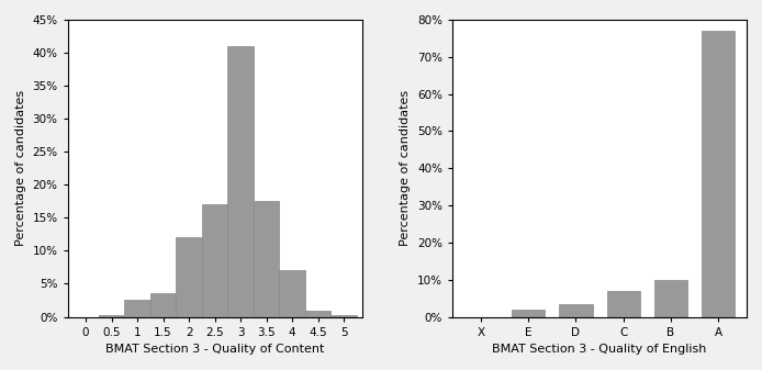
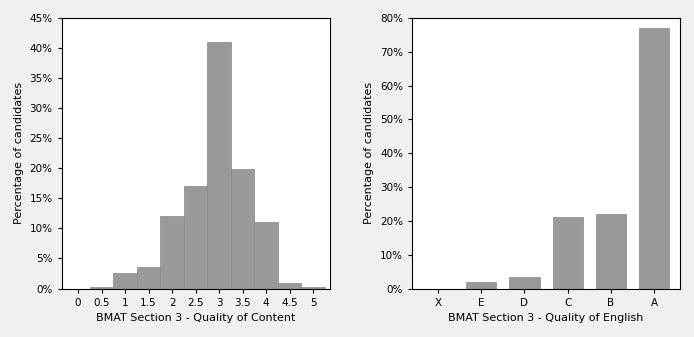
3.5: 17.5% -> 19.8%
4: 7.0% -> 11.0%
C: 7.0% -> 21.0%
B: 10.0% -> 22.0%
